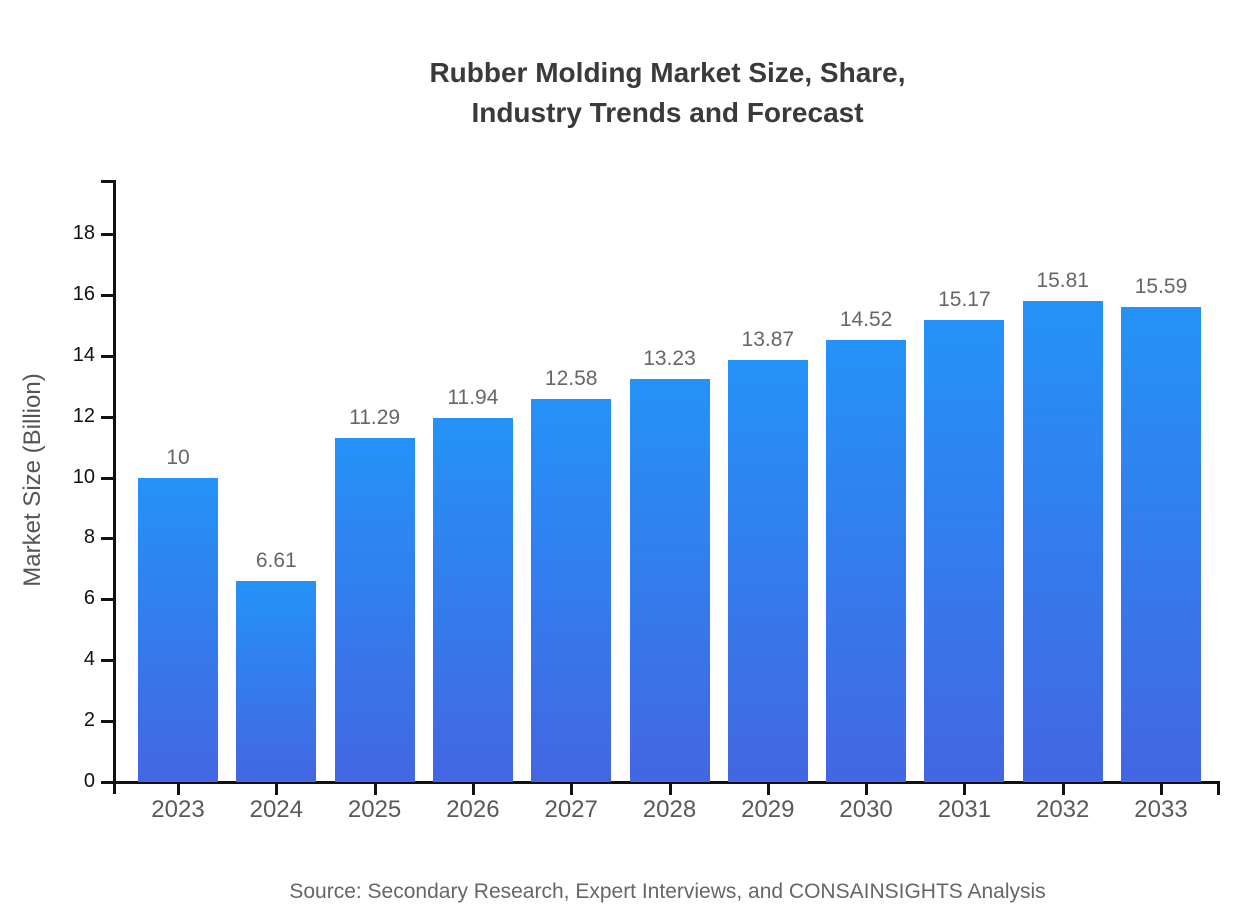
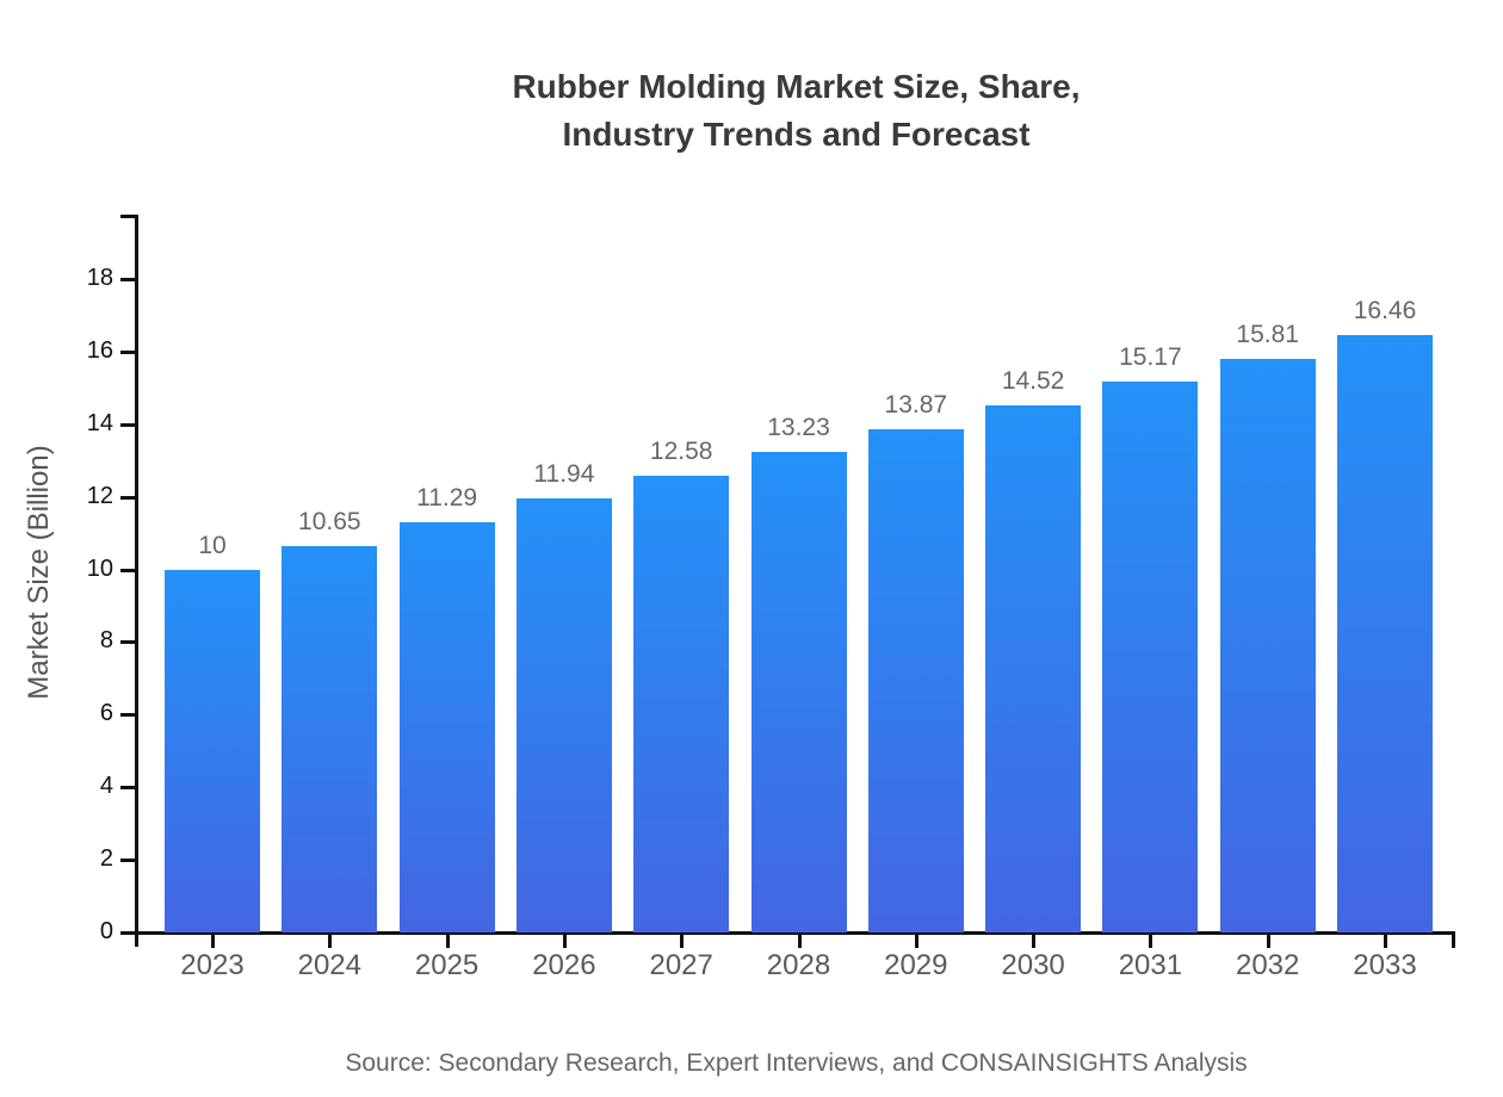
2024: 6.61 -> 10.65
2033: 15.59 -> 16.46
